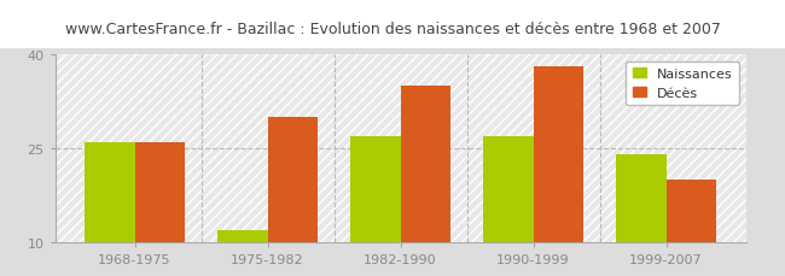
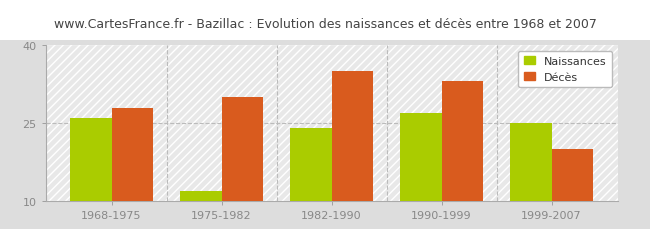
Décès/1968-1975: 26 -> 28
Naissances/1982-1990: 27 -> 24
Décès/1990-1999: 38 -> 33
Naissances/1999-2007: 24 -> 25
